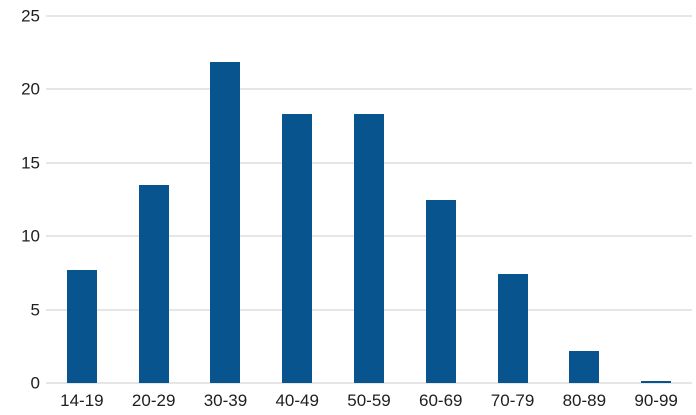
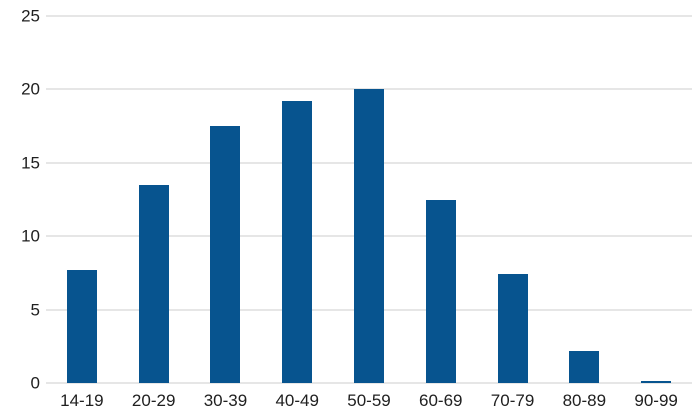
30-39: 21.9 -> 17.5
40-49: 18.3 -> 19.2
50-59: 18.3 -> 20.0
